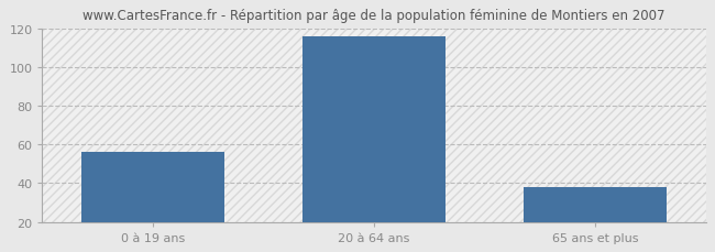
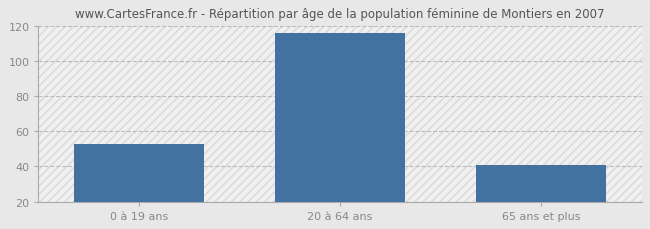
0 à 19 ans: 56 -> 53
65 ans et plus: 38 -> 41
